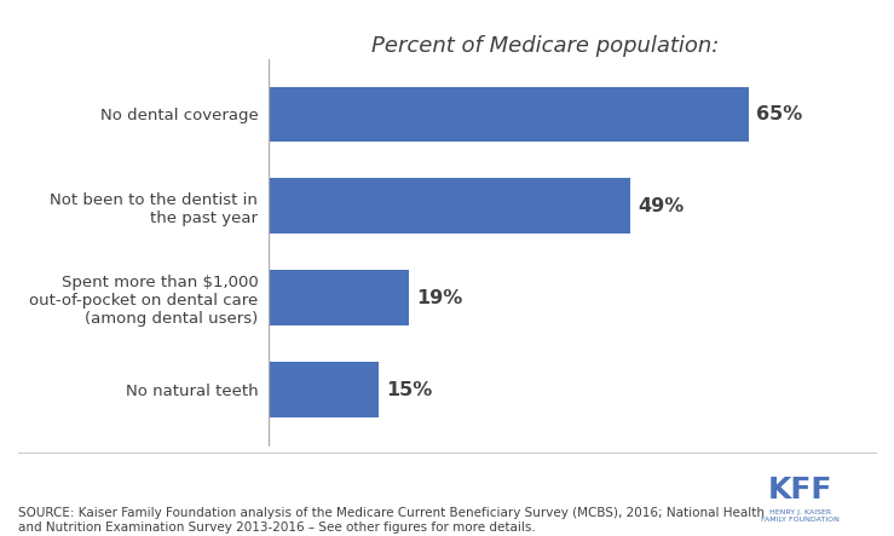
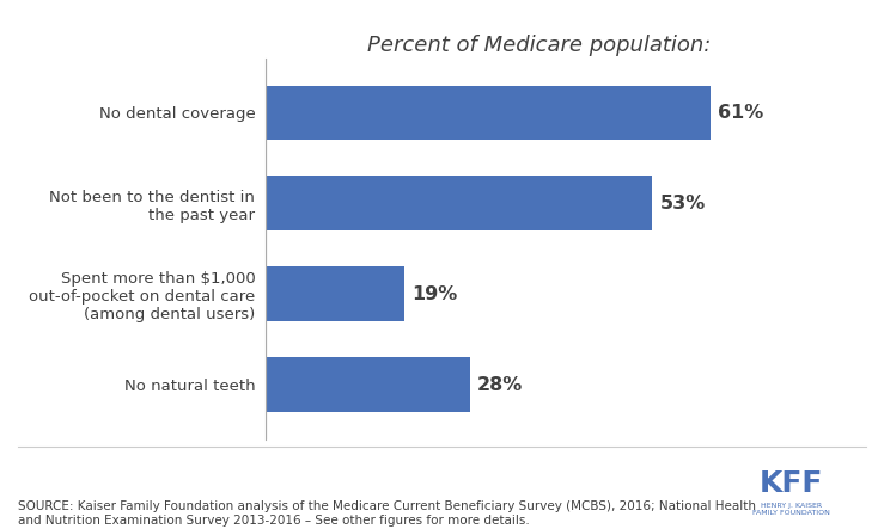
No dental coverage: 65% -> 61%
Not been to the dentist in the past year: 49% -> 53%
No natural teeth: 15% -> 28%
